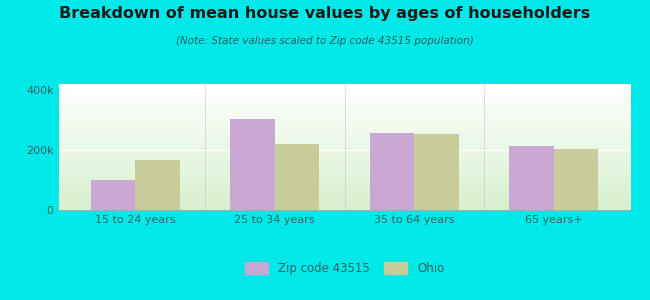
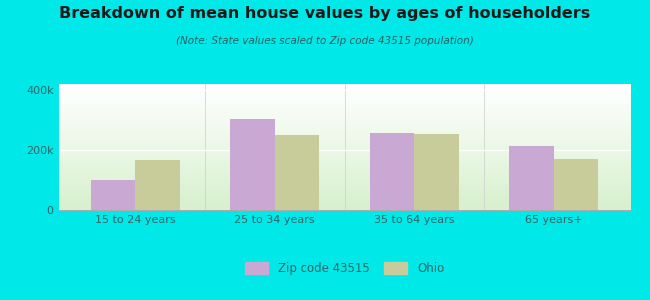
Ohio/25 to 34 years: 220k -> 250k
Ohio/65 years+: 205k -> 170k
